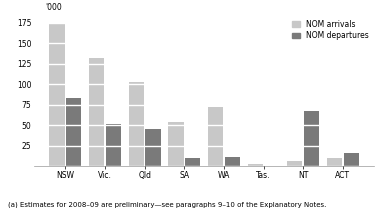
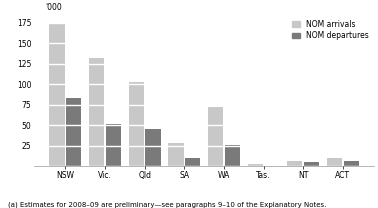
NOM arrivals/SA: 54 -> 28
NOM departures/WA: 12 -> 26
NOM departures/NT: 68 -> 5
NOM departures/ACT: 16 -> 6
